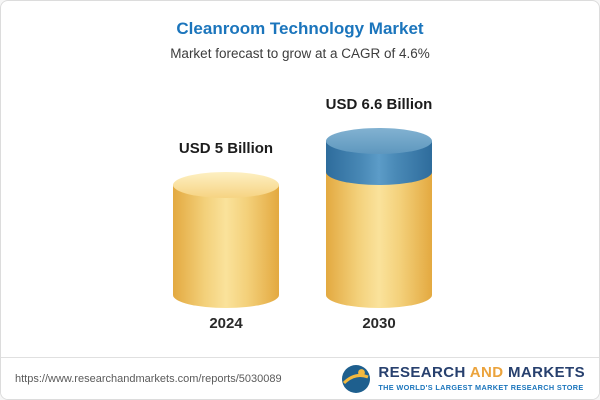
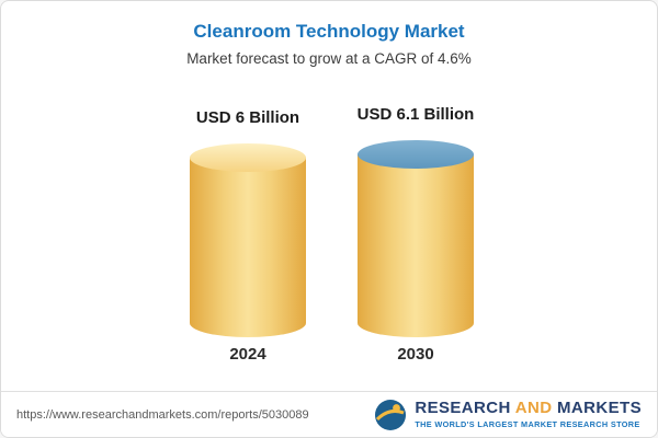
2024: 5 -> 6
2030: 6.6 -> 6.1
